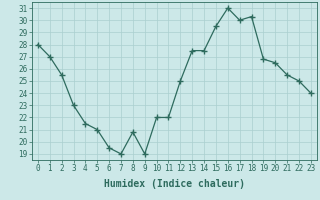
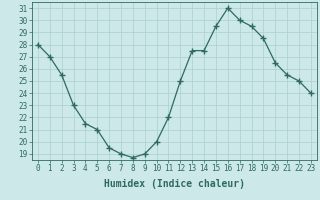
8: 20.8 -> 18.7
10: 22.0 -> 20.0
18: 30.3 -> 29.5
19: 26.8 -> 28.5
